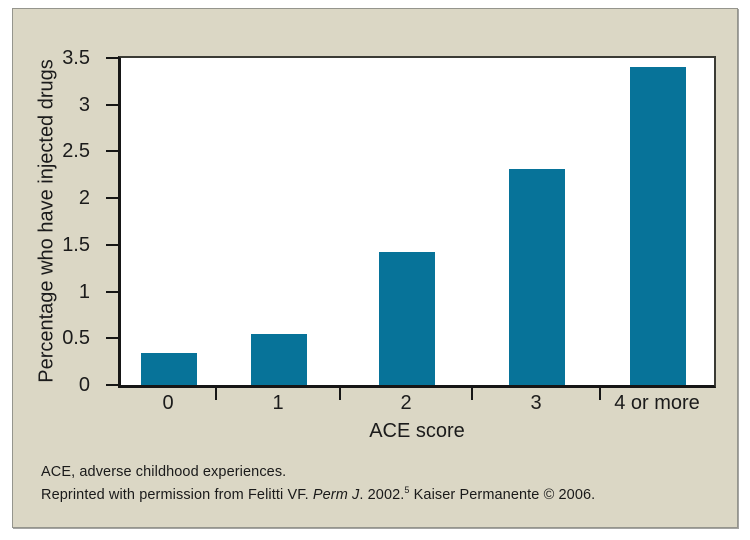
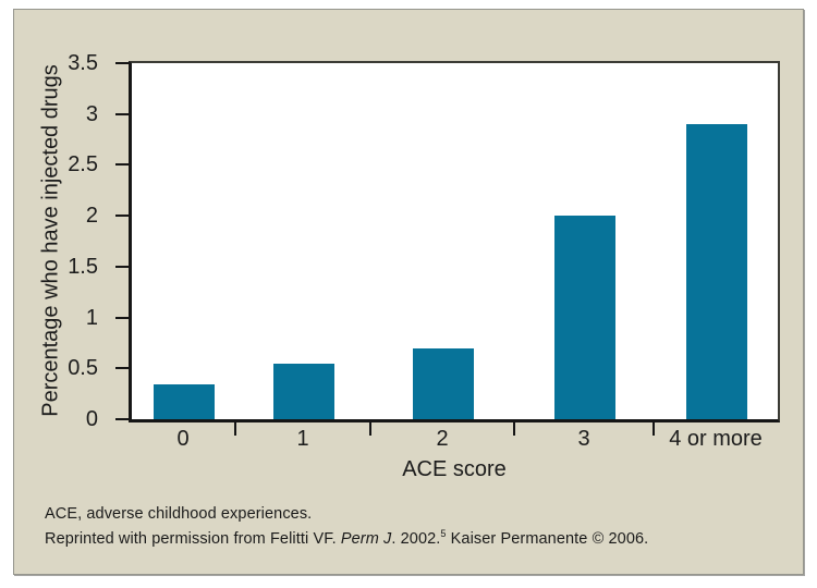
2: 1.4 -> 0.7
3: 2.3 -> 2.0
4 or more: 3.4 -> 2.9
